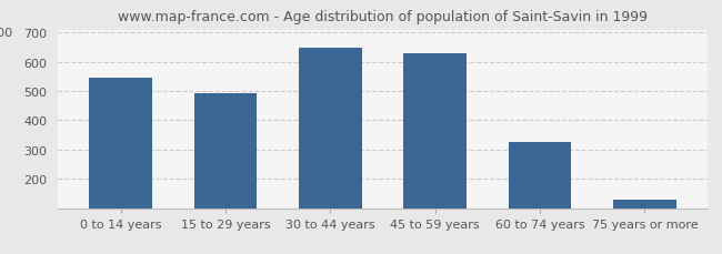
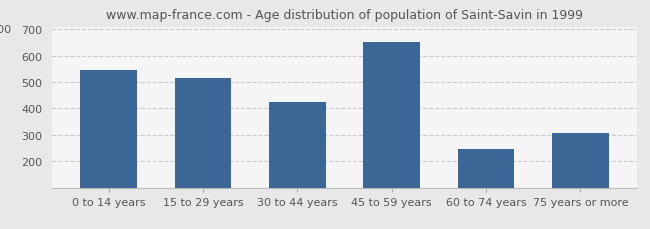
15 to 29 years: 492 -> 515
30 to 44 years: 647 -> 425
45 to 59 years: 628 -> 650
60 to 74 years: 325 -> 245
75 years or more: 128 -> 305
